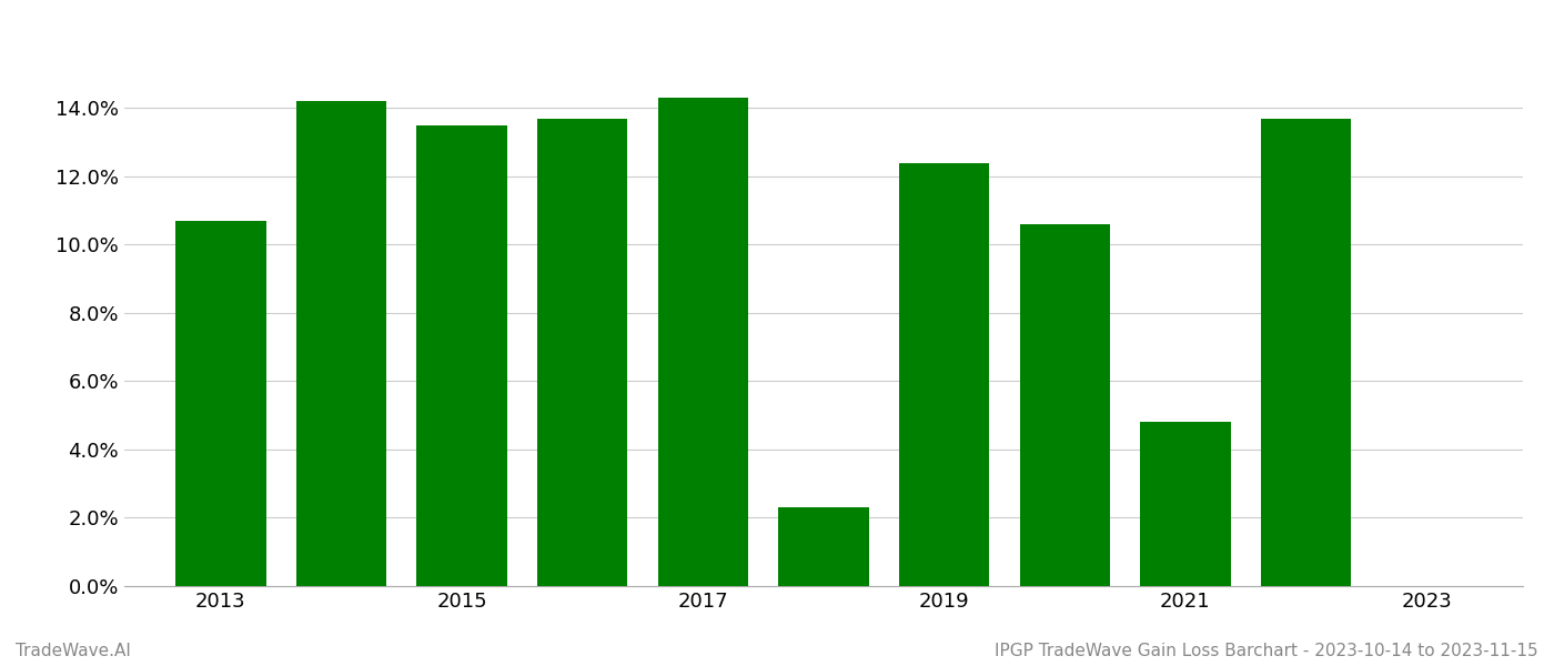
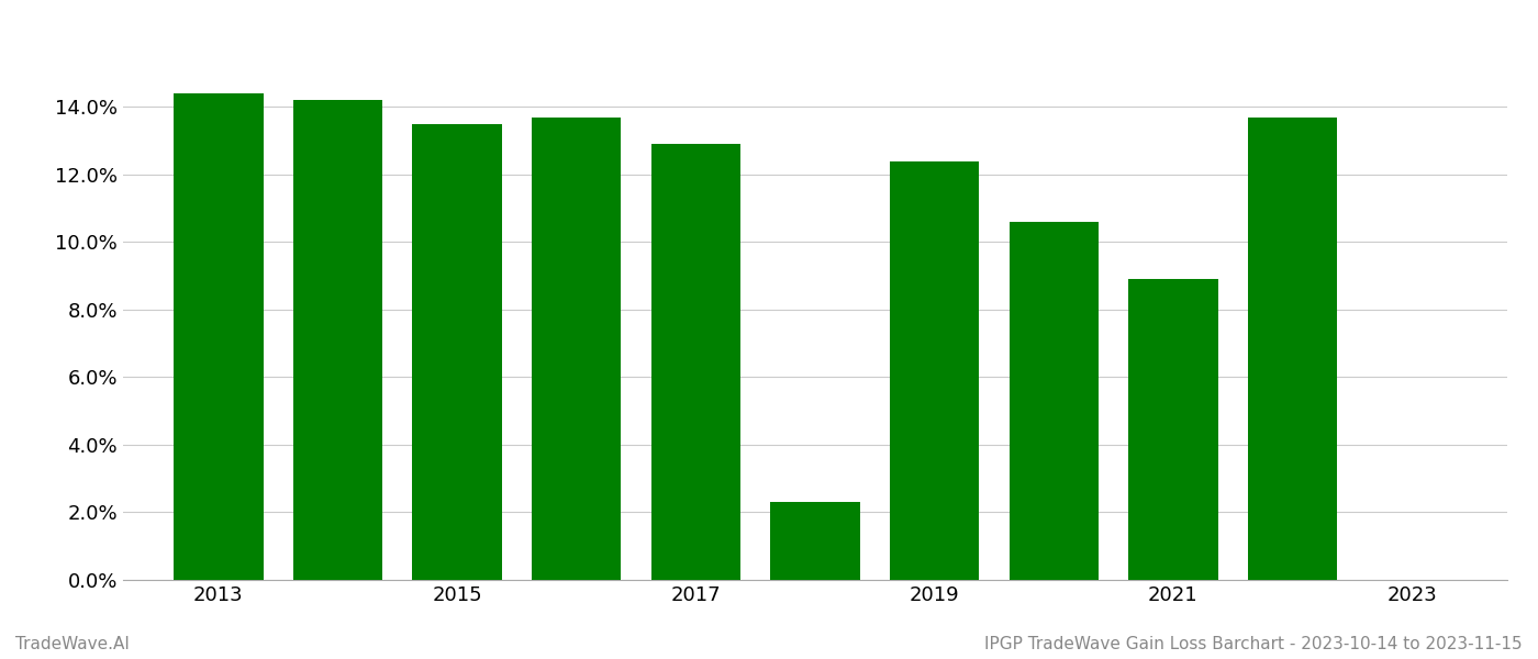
2013: 10.7% -> 14.4%
2017: 14.3% -> 12.9%
2021: 4.8% -> 8.9%
